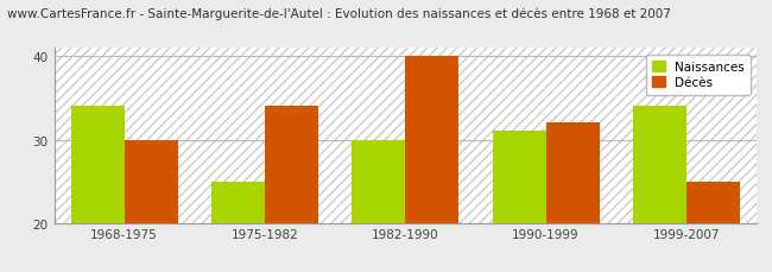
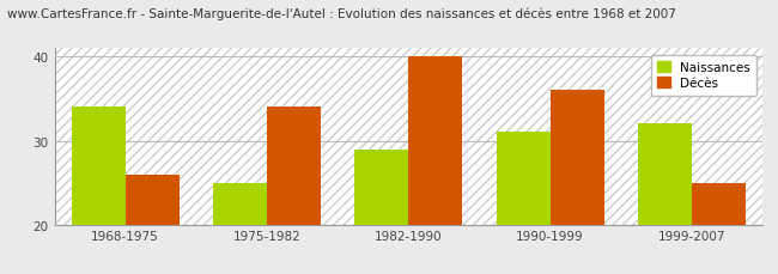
Décès/1968-1975: 30 -> 26
Naissances/1982-1990: 30 -> 29
Décès/1990-1999: 32 -> 36
Naissances/1999-2007: 34 -> 32
